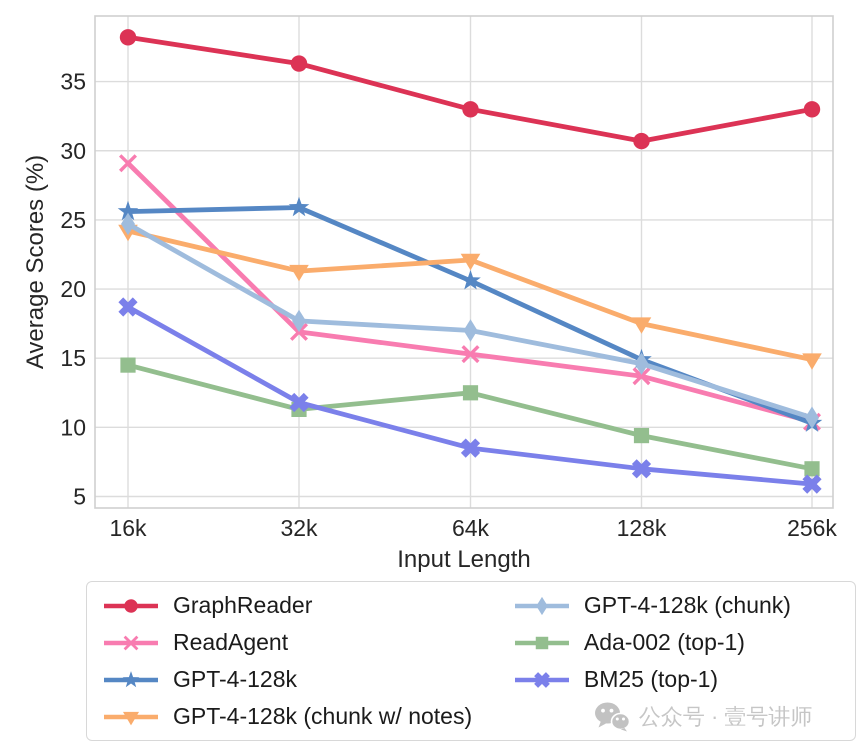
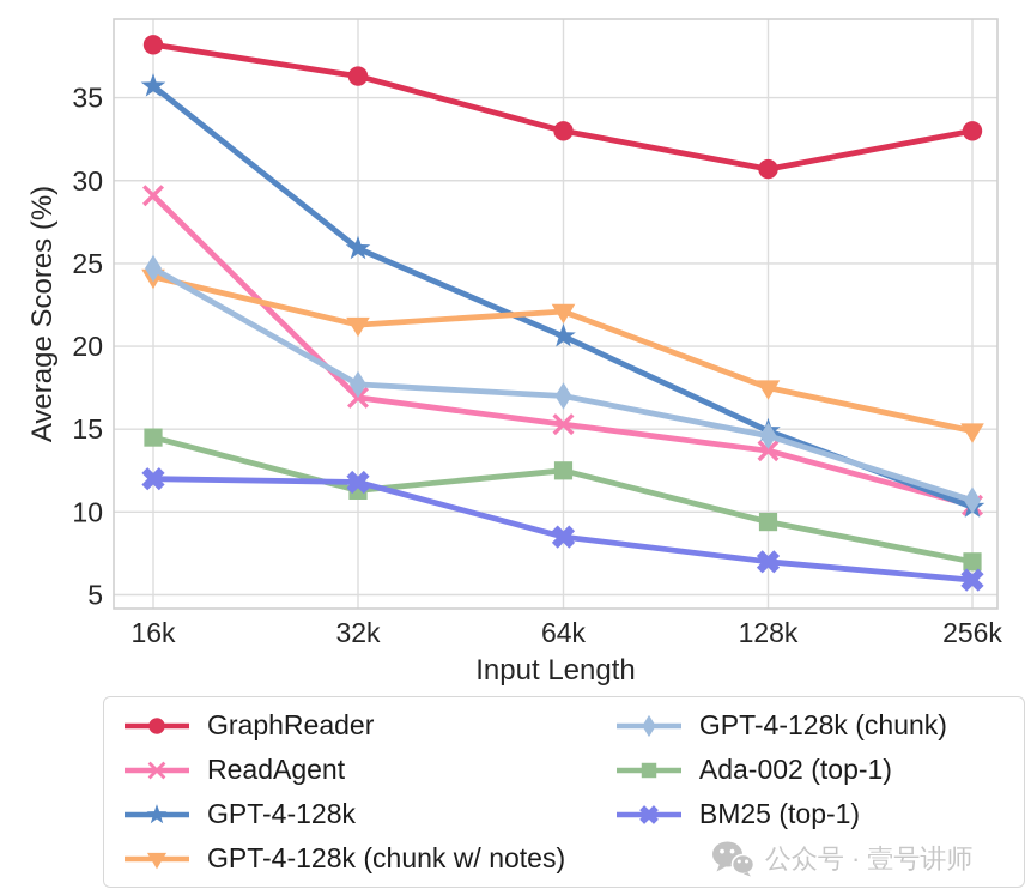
GPT-4-128k/16k: 25.6 -> 35.7
BM25 (top-1)/16k: 18.7 -> 12.0
